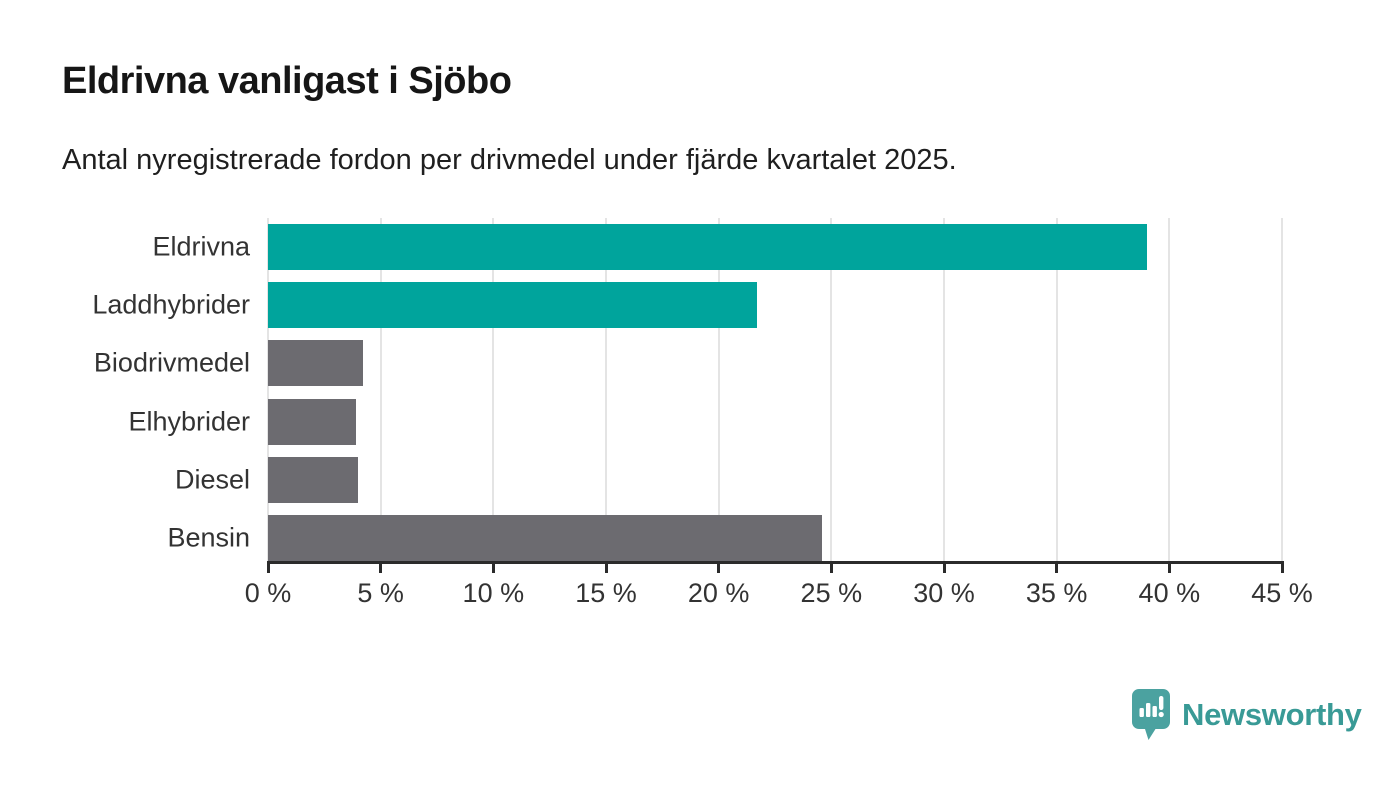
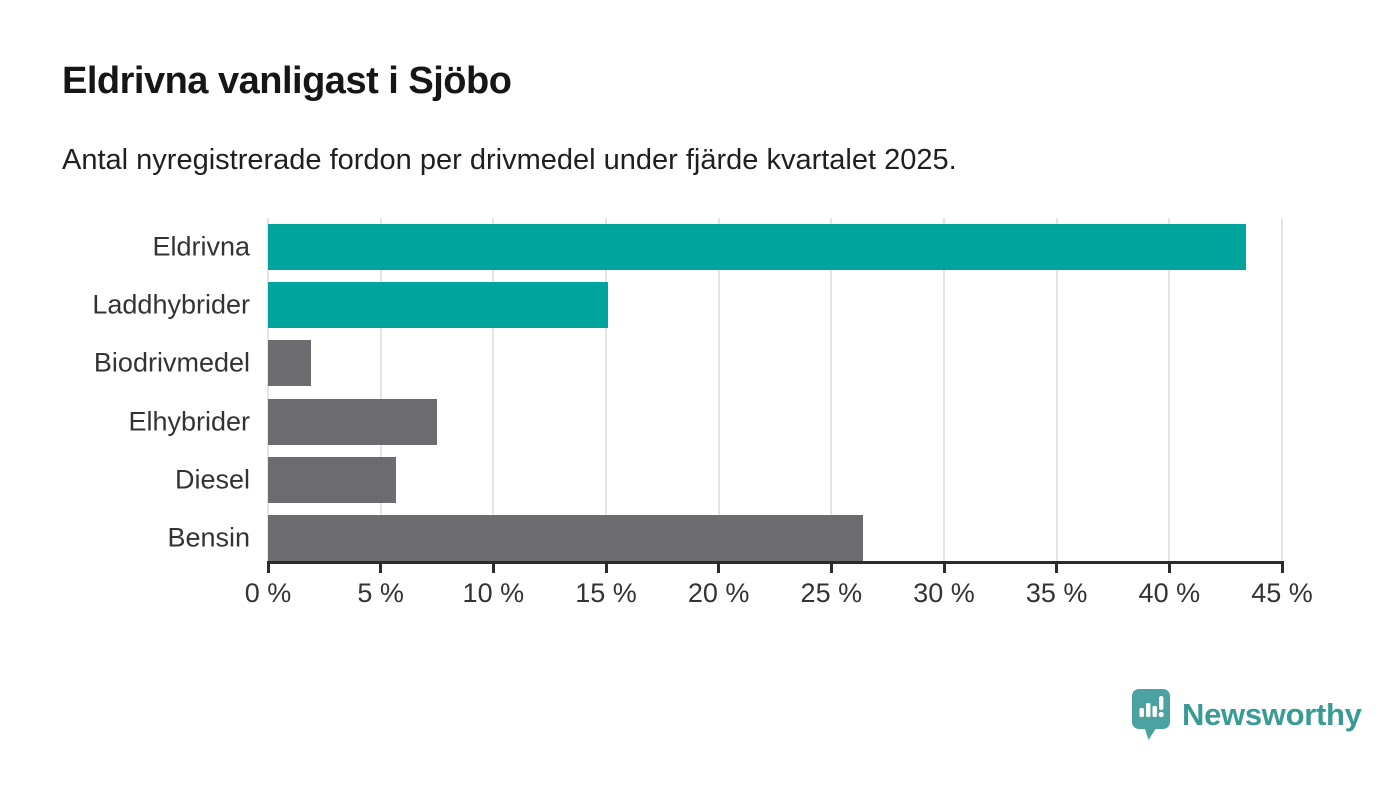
Eldrivna: 39.0% -> 43.4%
Laddhybrider: 21.7% -> 15.1%
Biodrivmedel: 4.2% -> 1.9%
Elhybrider: 3.9% -> 7.5%
Diesel: 4.0% -> 5.7%
Bensin: 24.6% -> 26.4%
